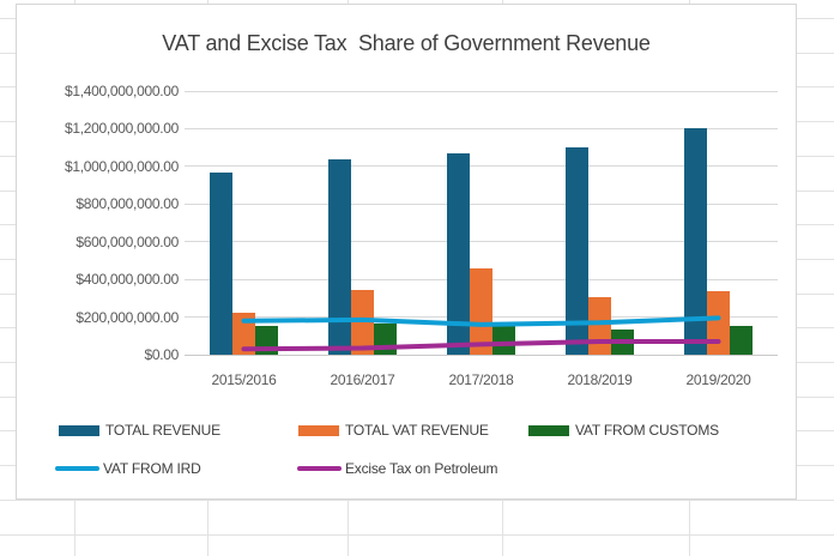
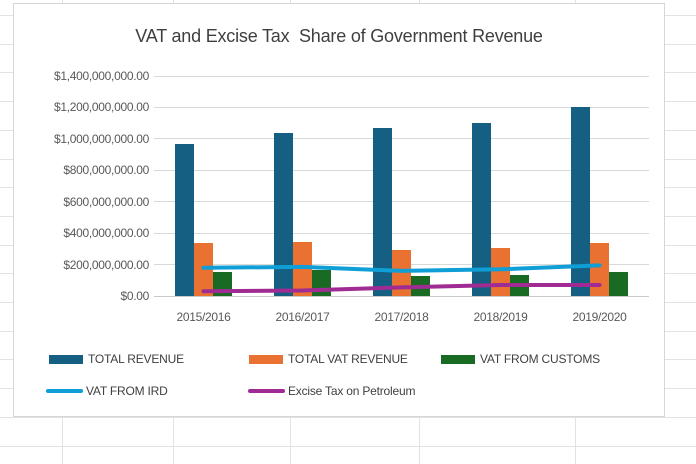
TOTAL VAT REVENUE/2015/2016: $220000000 -> $340000000
TOTAL VAT REVENUE/2017/2018: $460000000 -> $290000000
VAT FROM CUSTOMS/2017/2018: $170000000 -> $120000000
